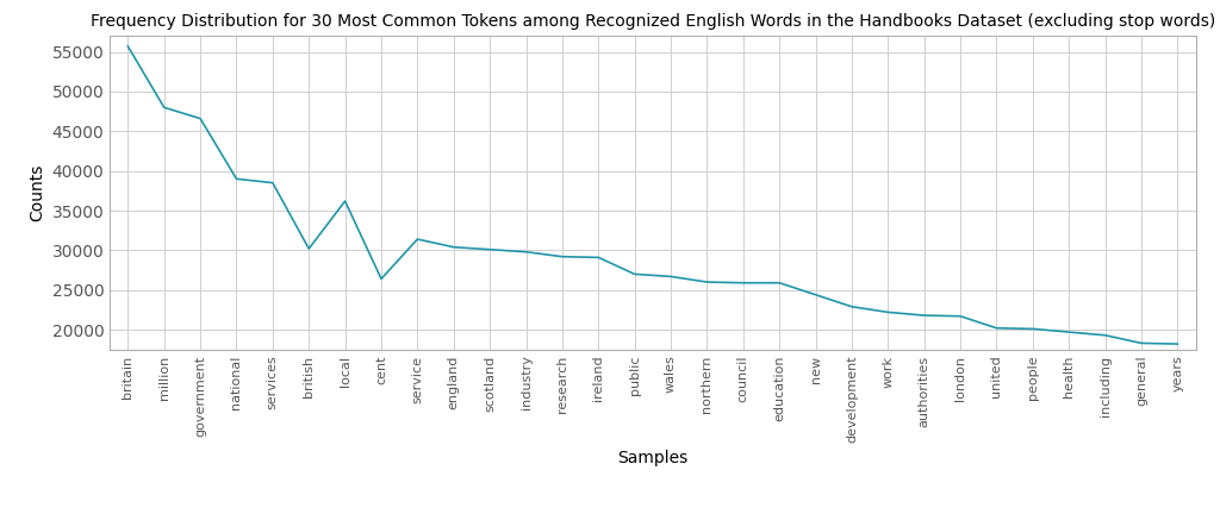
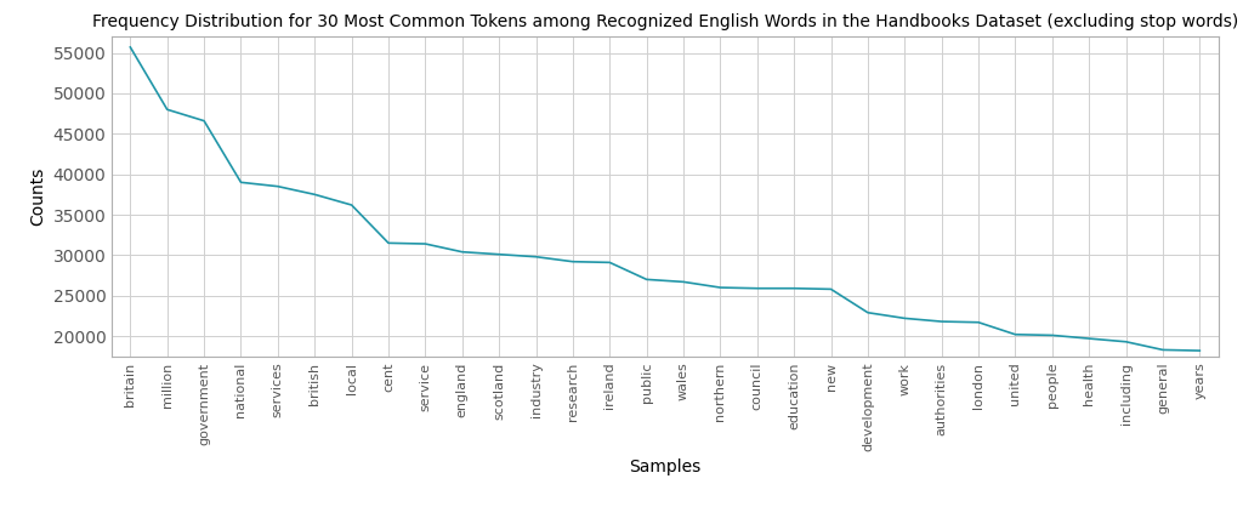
british: 30200 -> 37500
cent: 26400 -> 31500
new: 24400 -> 25800
